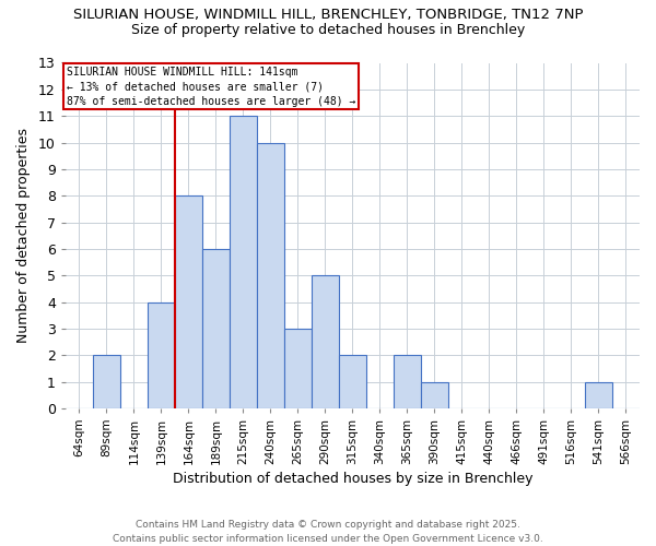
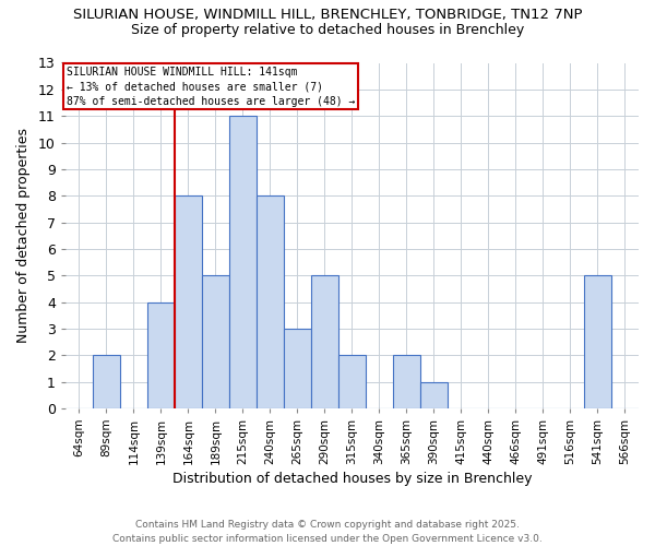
189sqm: 6 -> 5
240sqm: 10 -> 8
541sqm: 1 -> 5
